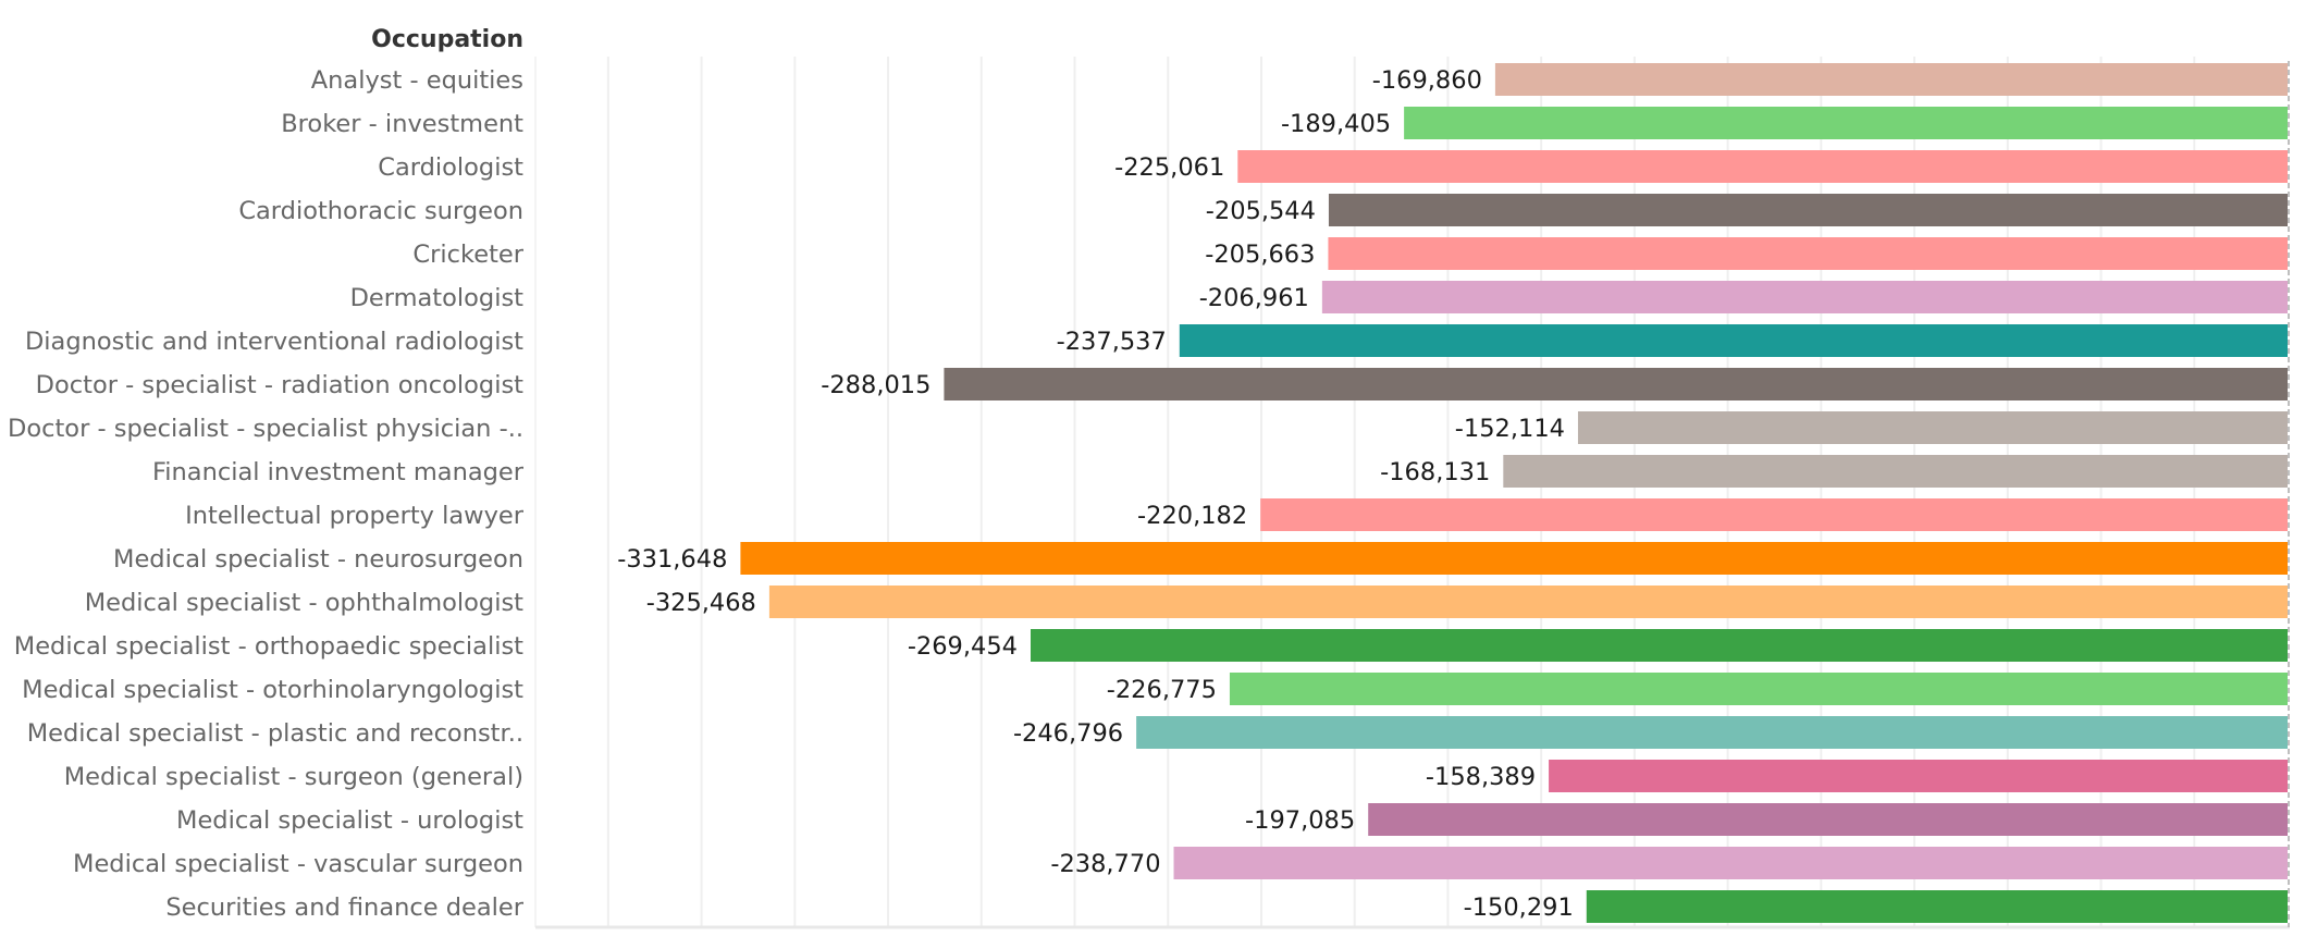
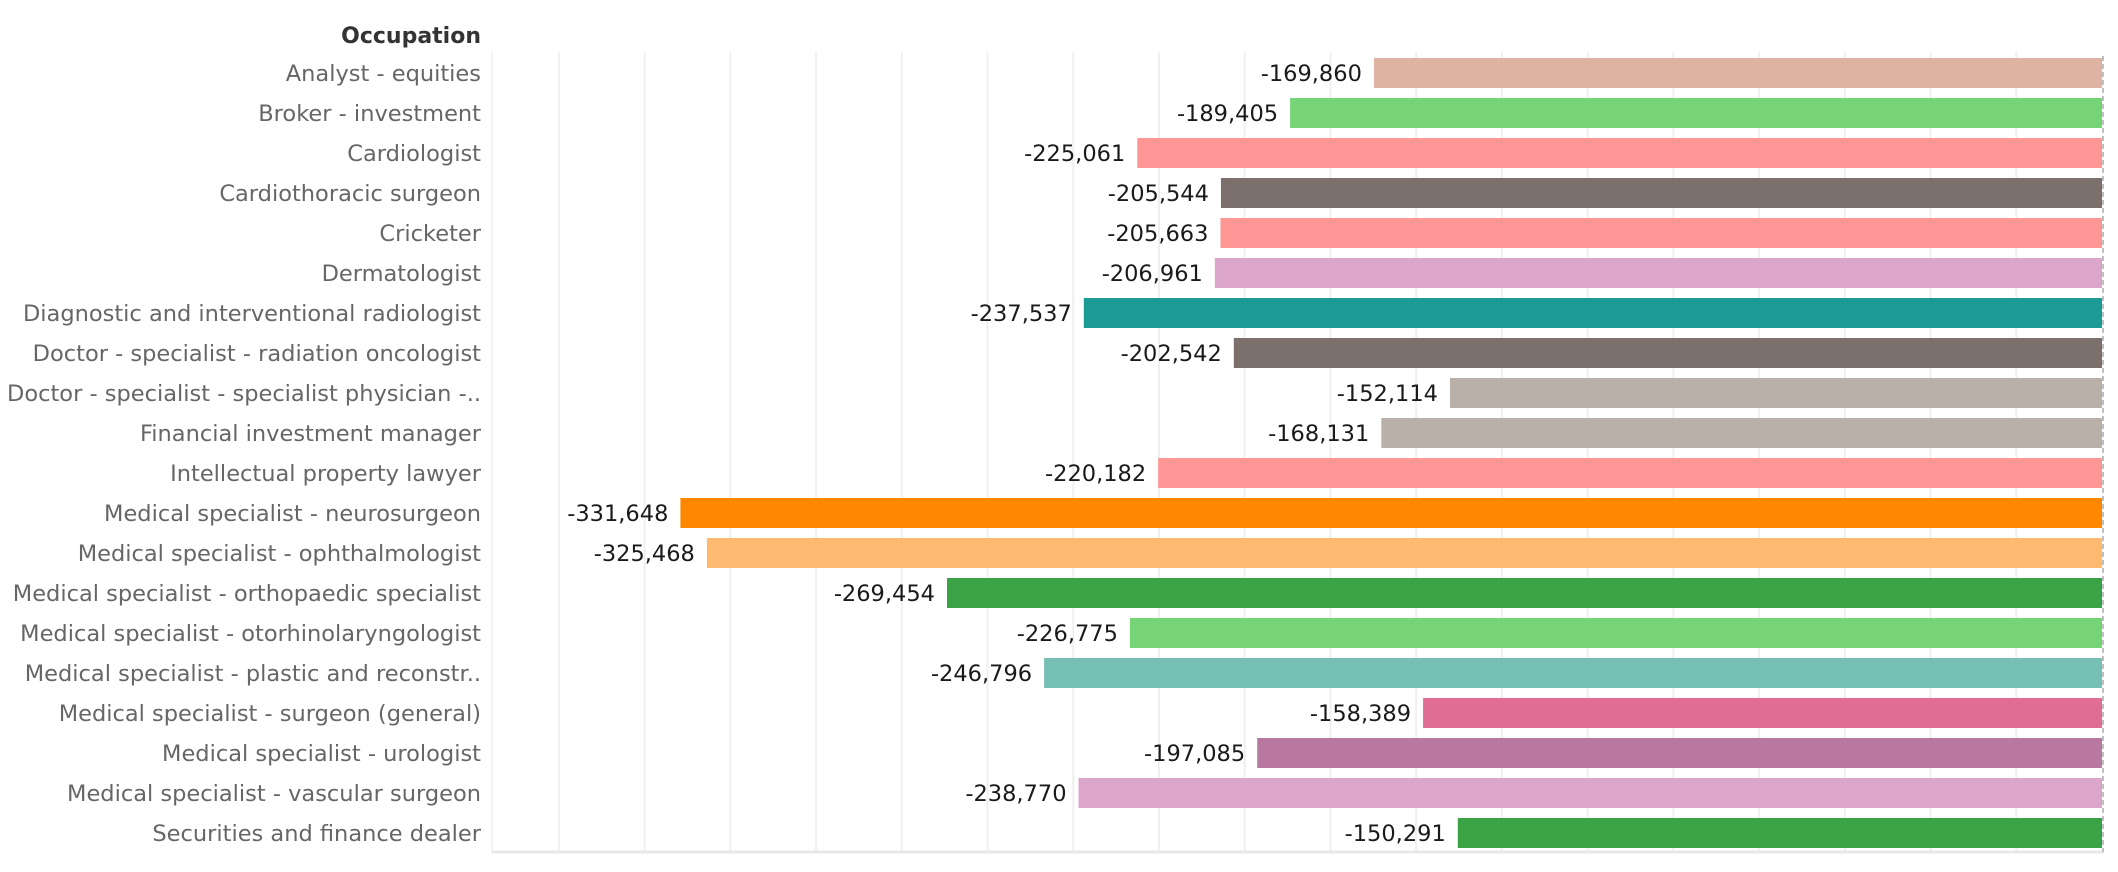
Doctor - specialist - radiation oncologist: -288,015 -> -202,542
